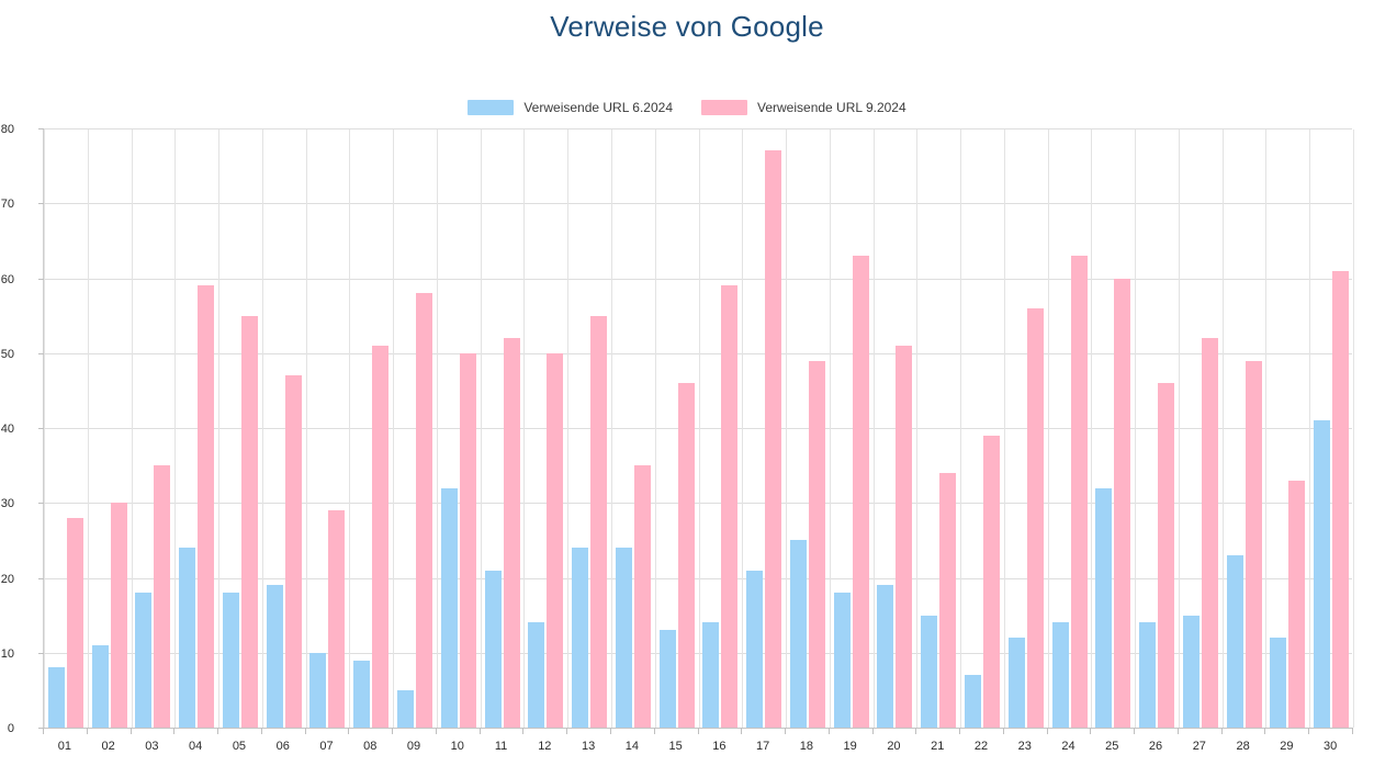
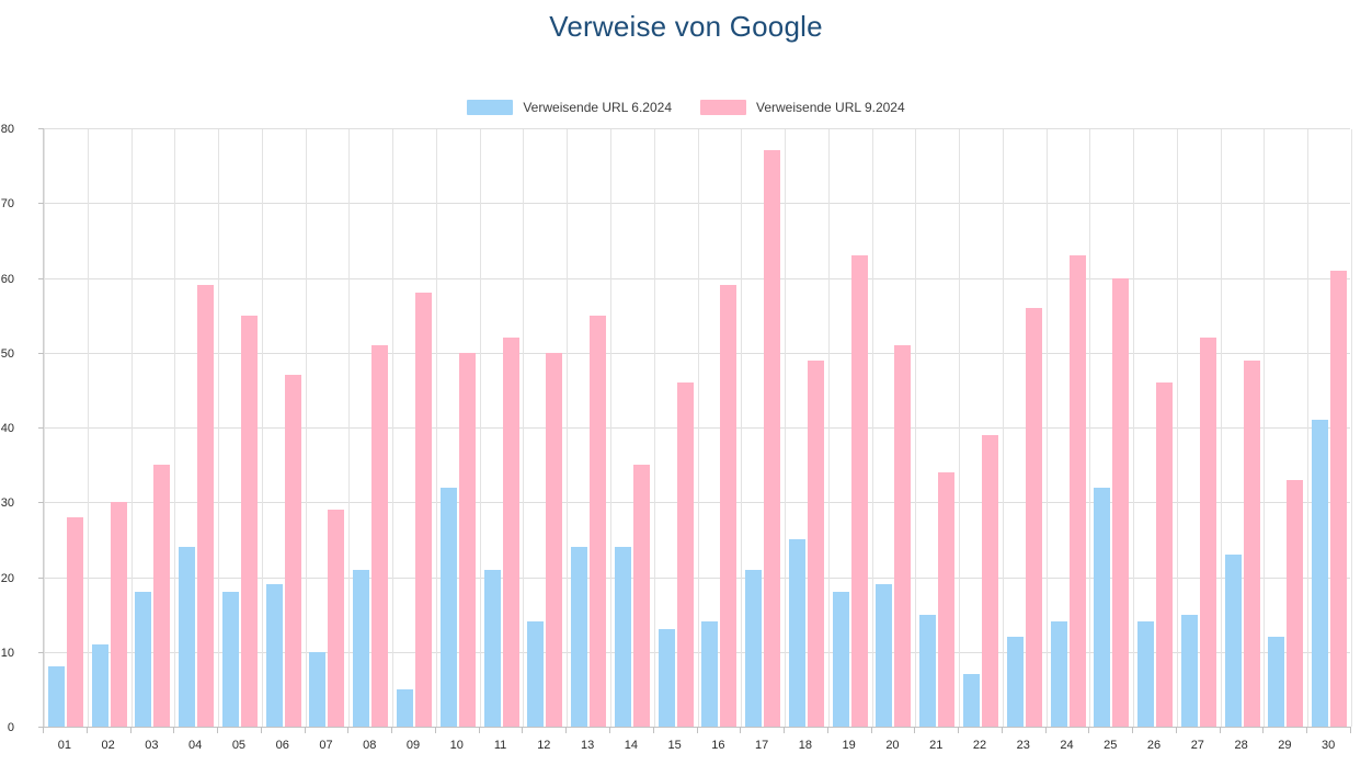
Verweisende URL 6.2024/08: 9 -> 21
